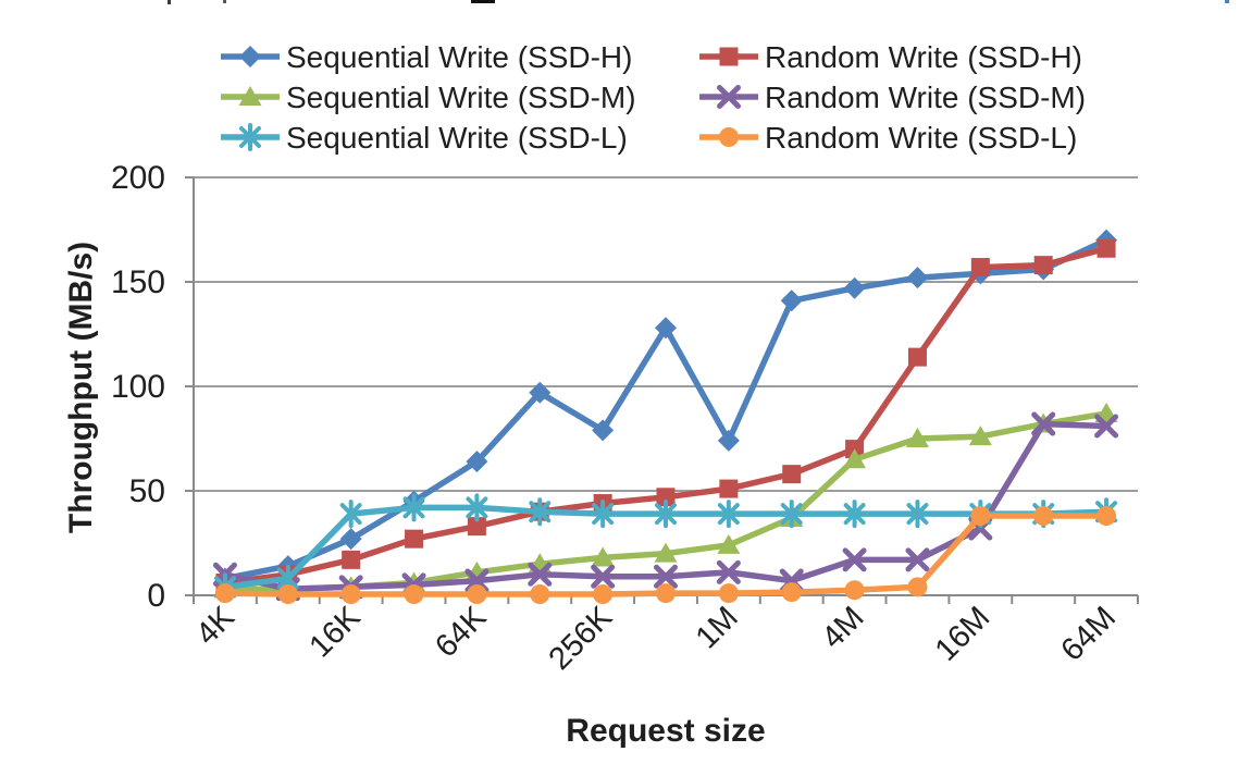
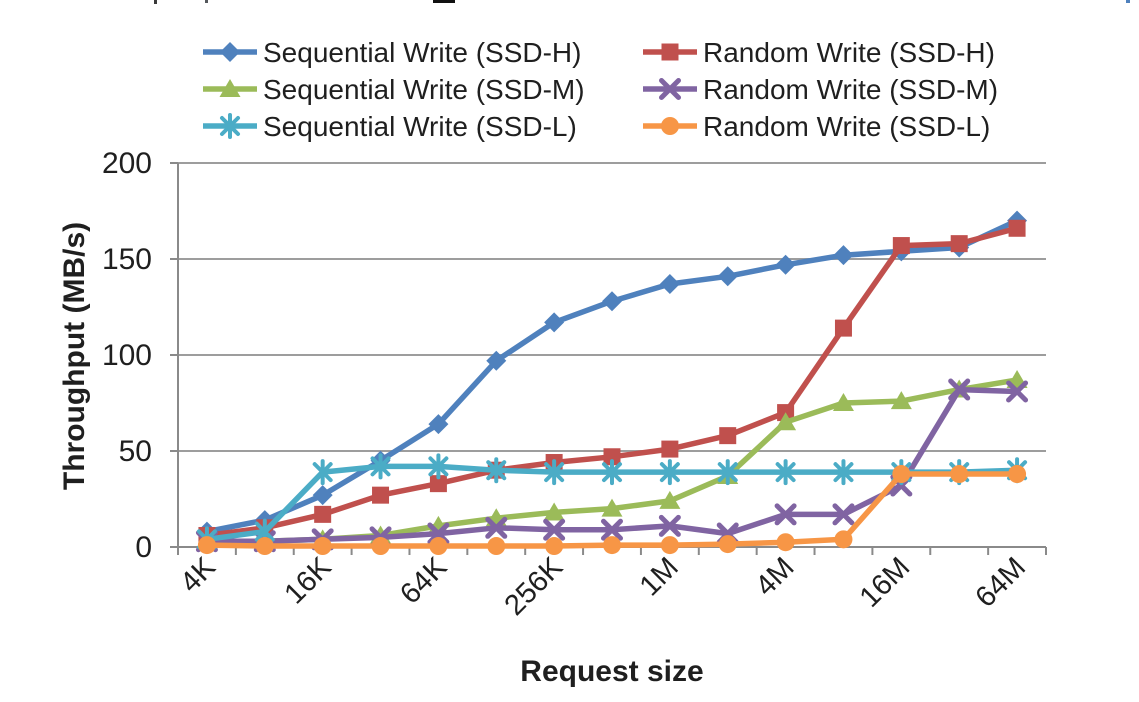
Random Write (SSD-M)/4K: 10 -> 3
Sequential Write (SSD-H)/256K: 79 -> 117
Sequential Write (SSD-H)/1M: 74 -> 137
